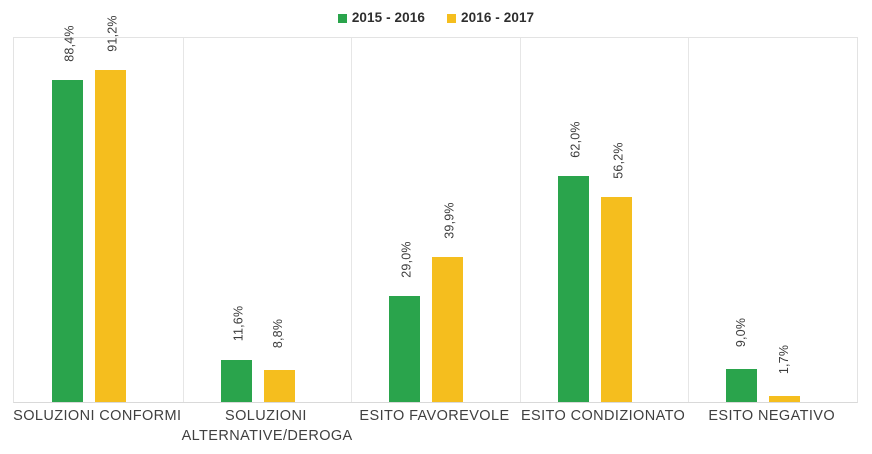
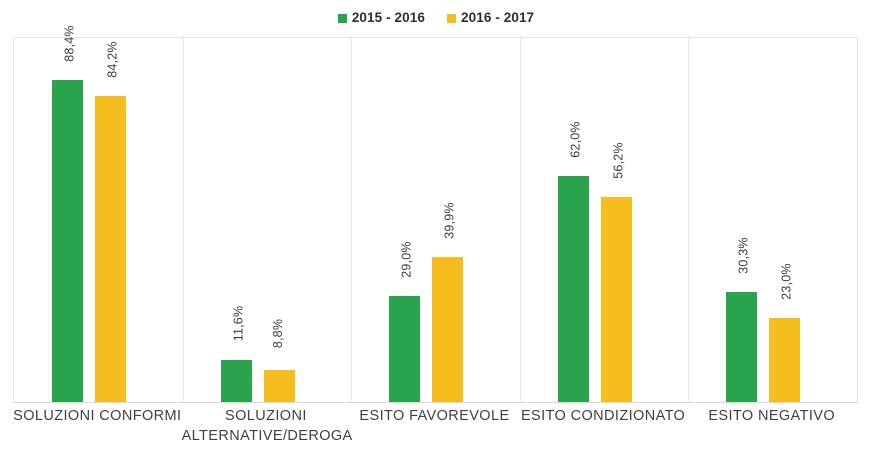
2016 - 2017/SOLUZIONI CONFORMI: 91,2% -> 84,2%
2015 - 2016/ESITO NEGATIVO: 9,0% -> 30,3%
2016 - 2017/ESITO NEGATIVO: 1,7% -> 23,0%
